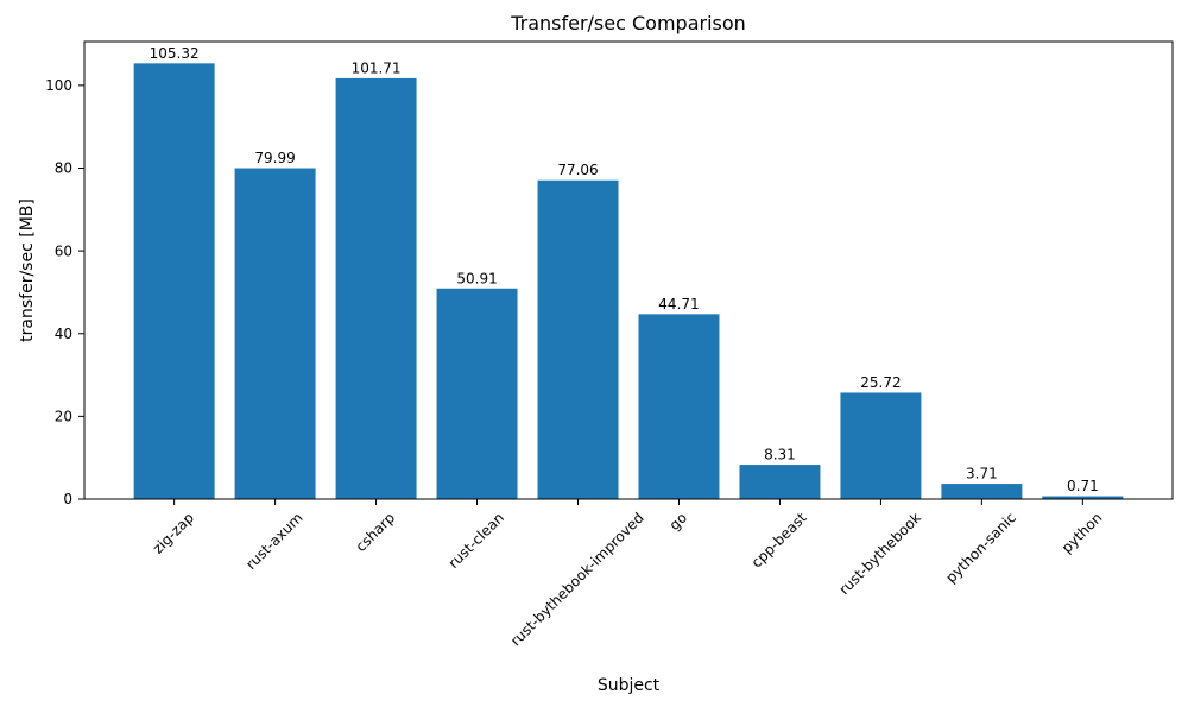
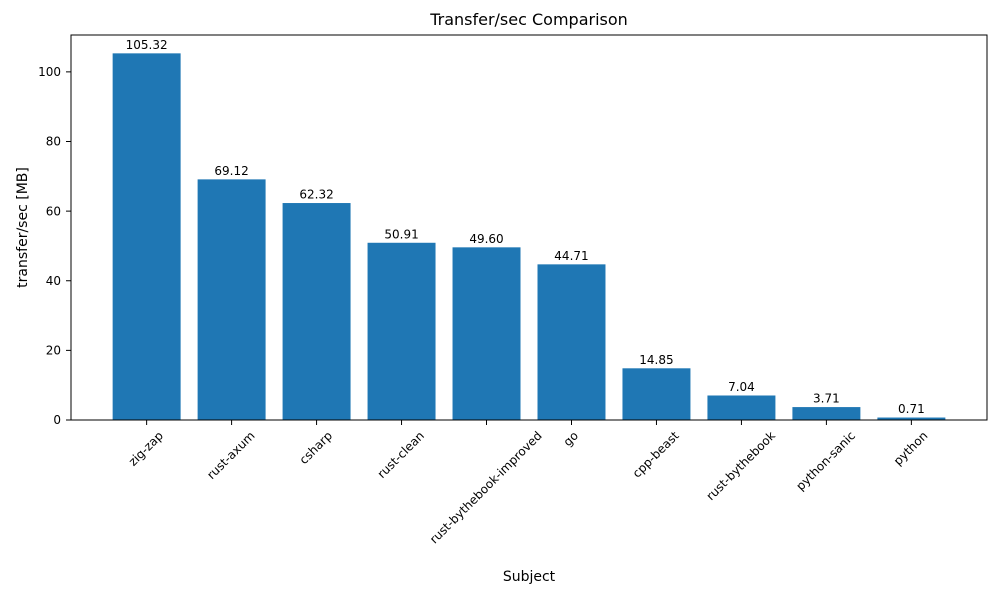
rust-axum: 79.99 -> 69.12
csharp: 101.71 -> 62.32
rust-bythebook-improved: 77.06 -> 49.60
cpp-beast: 8.31 -> 14.85
rust-bythebook: 25.72 -> 7.04
